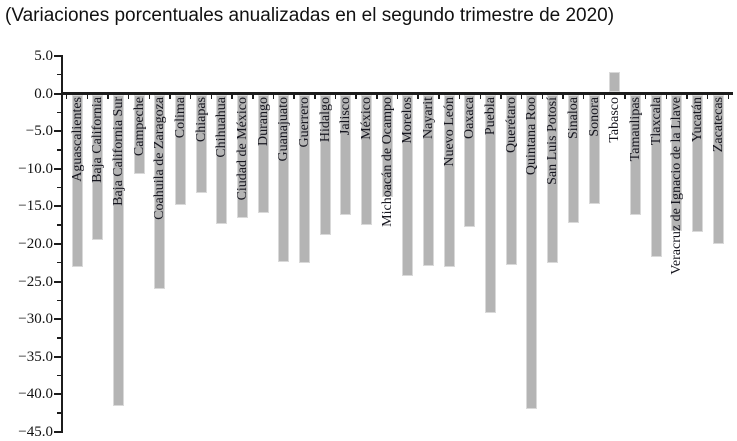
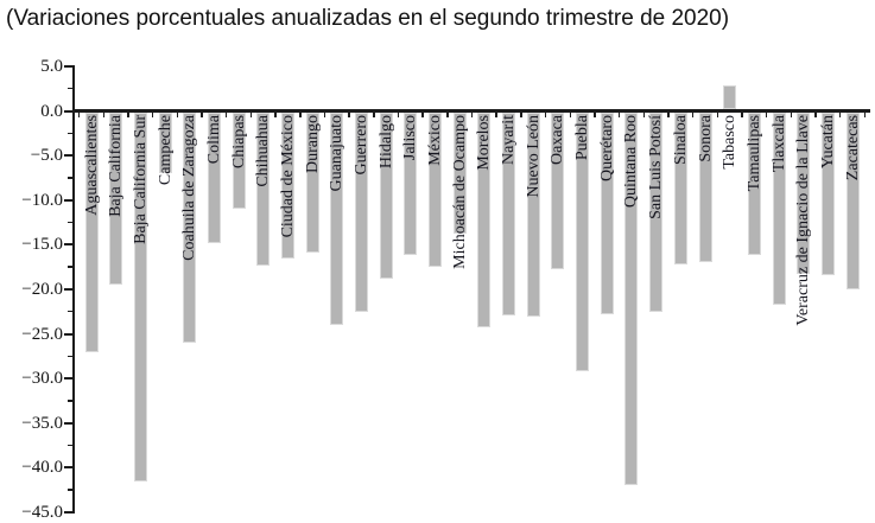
Aguascalientes: -23 -> -27
Campeche: -11 -> -7
Chiapas: -13 -> -11
Guanajuato: -22 -> -24
Sonora: -15 -> -17
